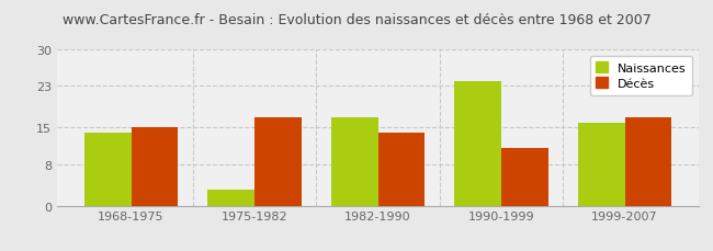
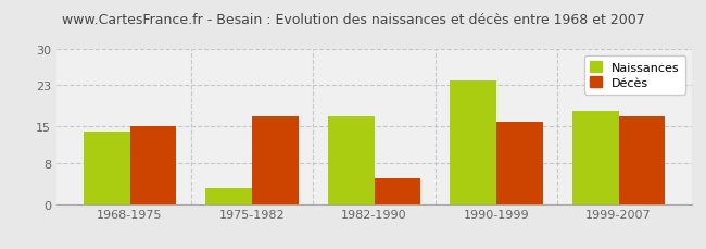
Décès/1982-1990: 14 -> 5
Décès/1990-1999: 11 -> 16
Naissances/1999-2007: 16 -> 18
